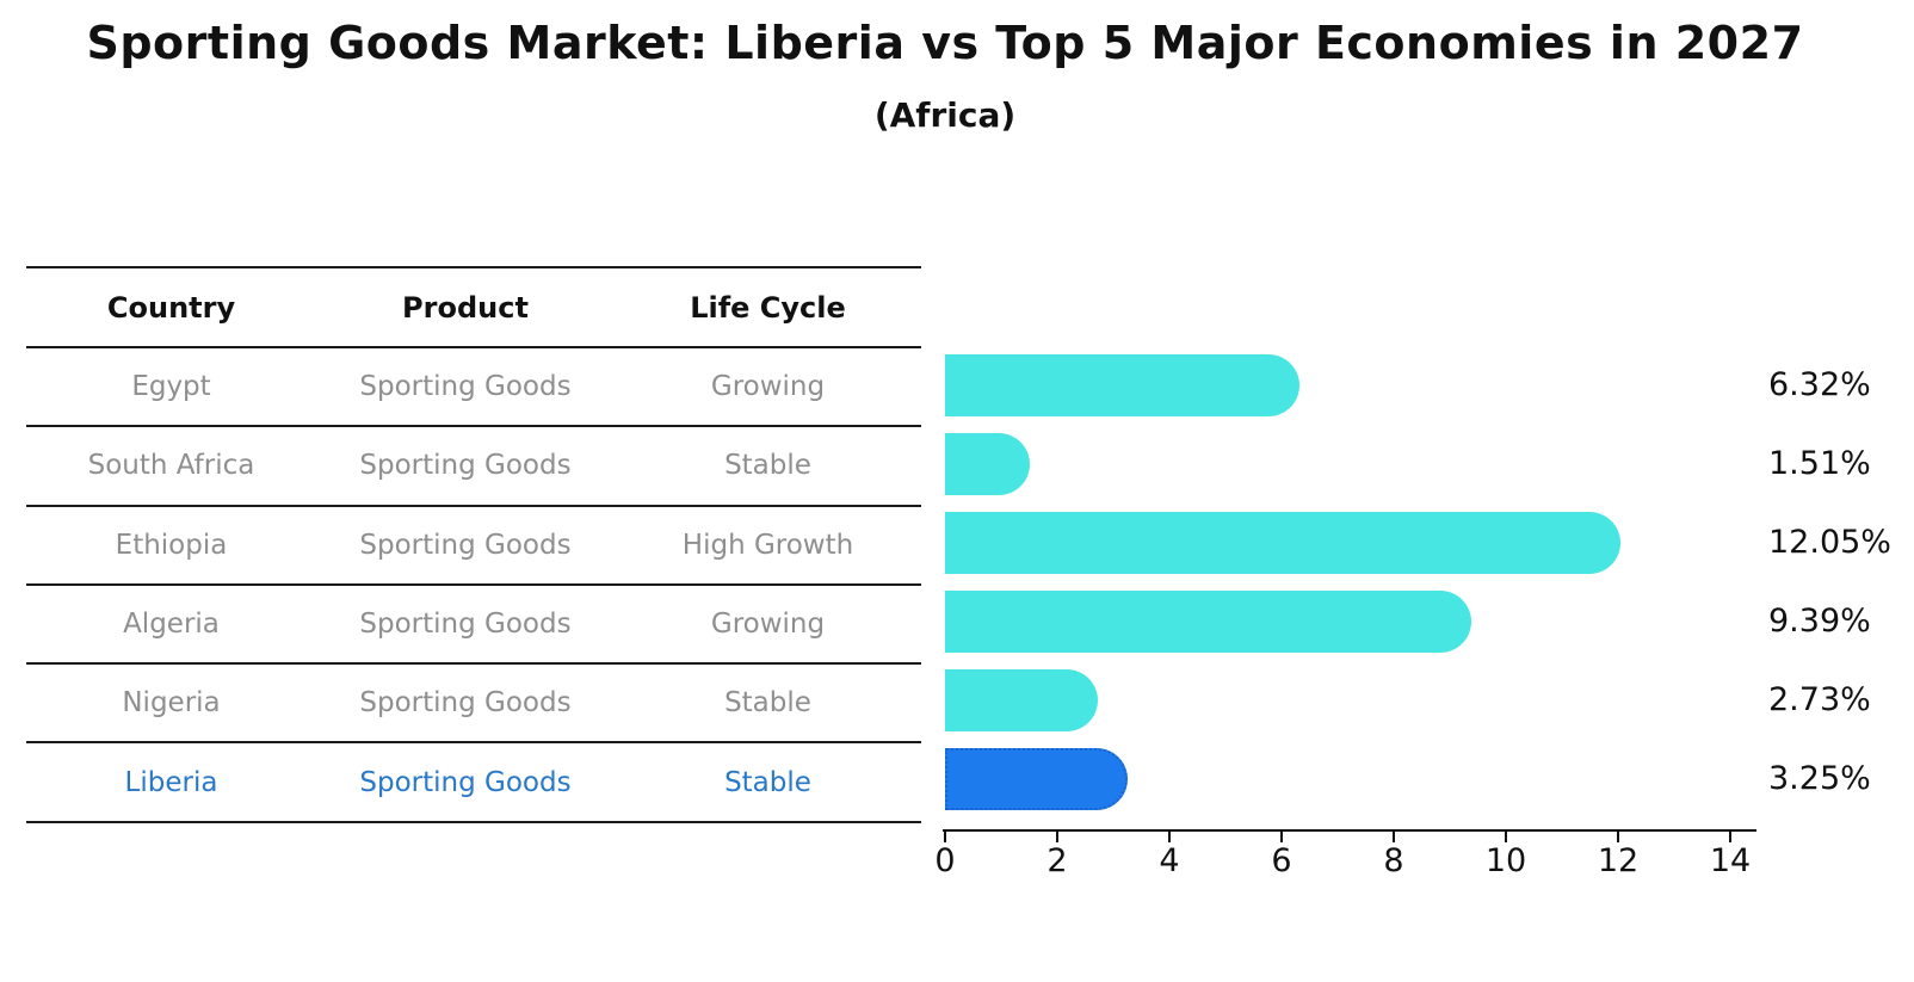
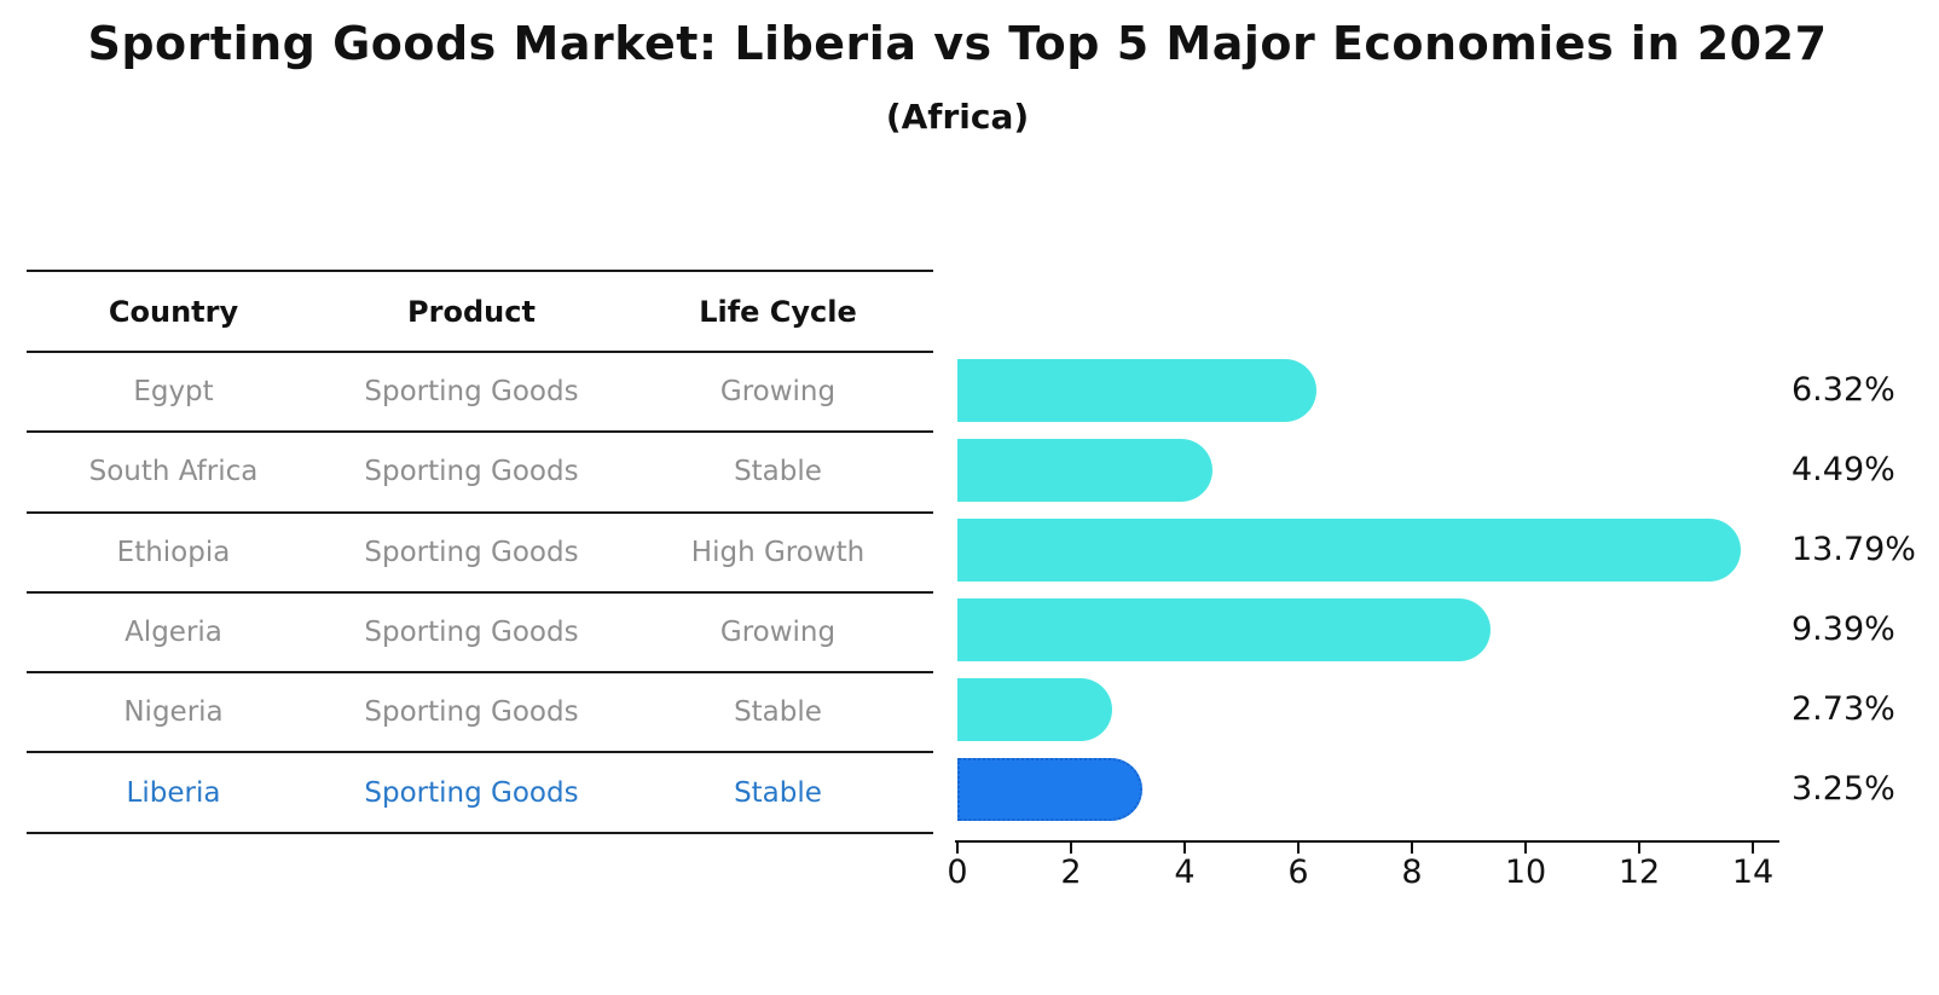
South Africa: 1.51% -> 4.49%
Ethiopia: 12.05% -> 13.79%
